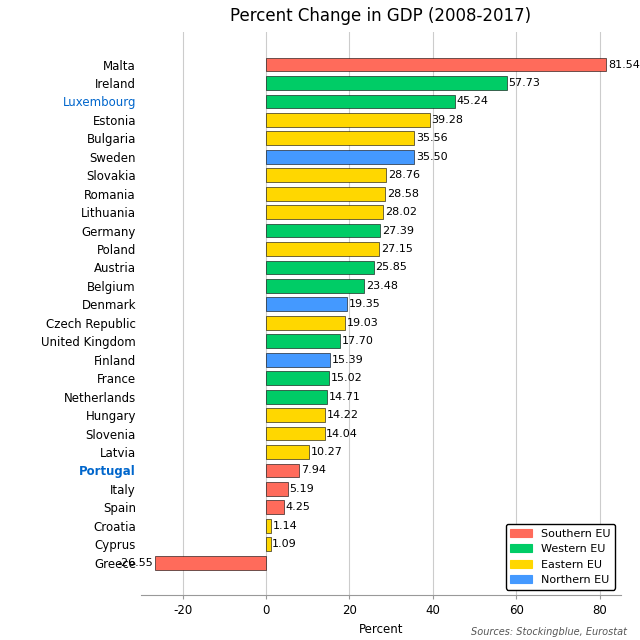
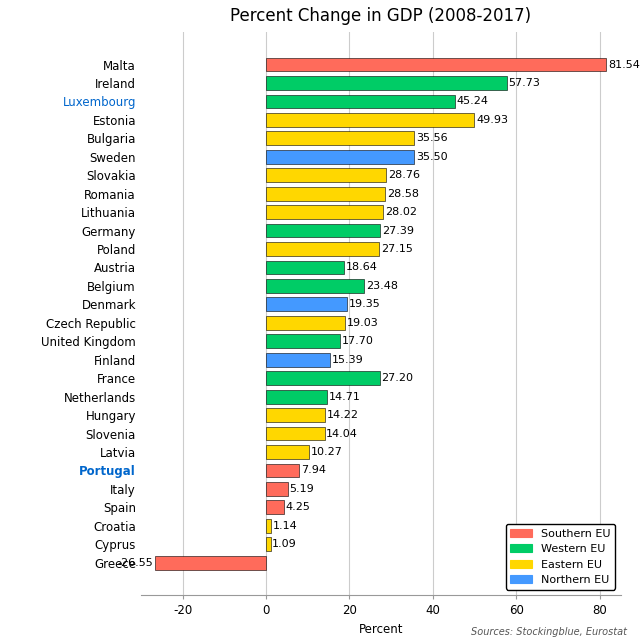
Estonia: 39.28 -> 49.93
Austria: 25.85 -> 18.64
France: 15.02 -> 27.20
